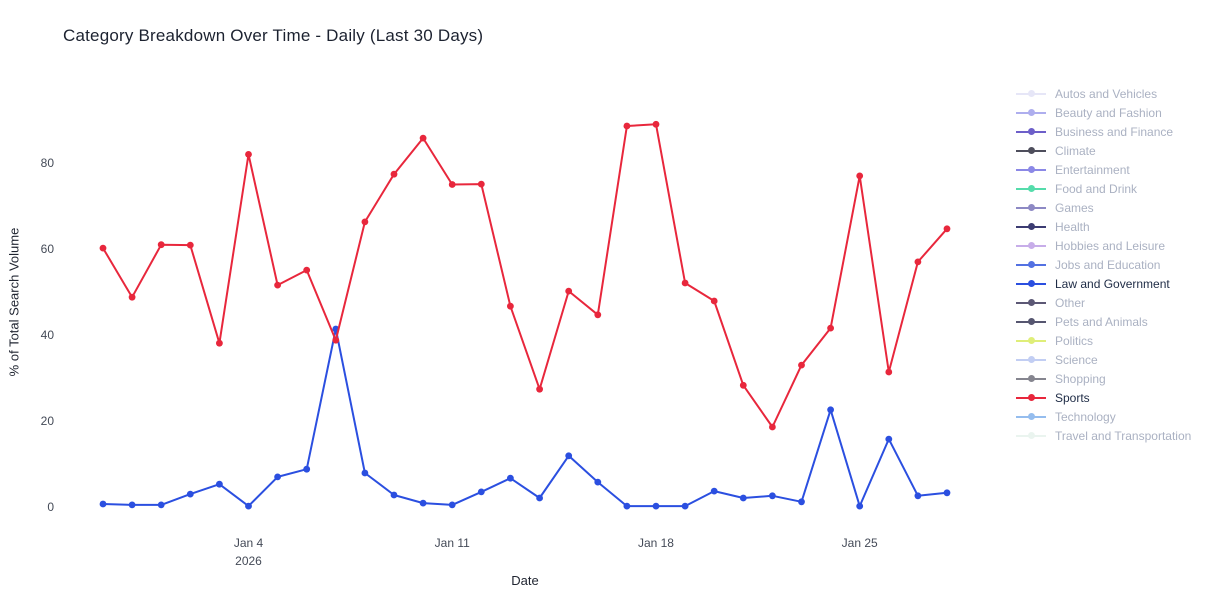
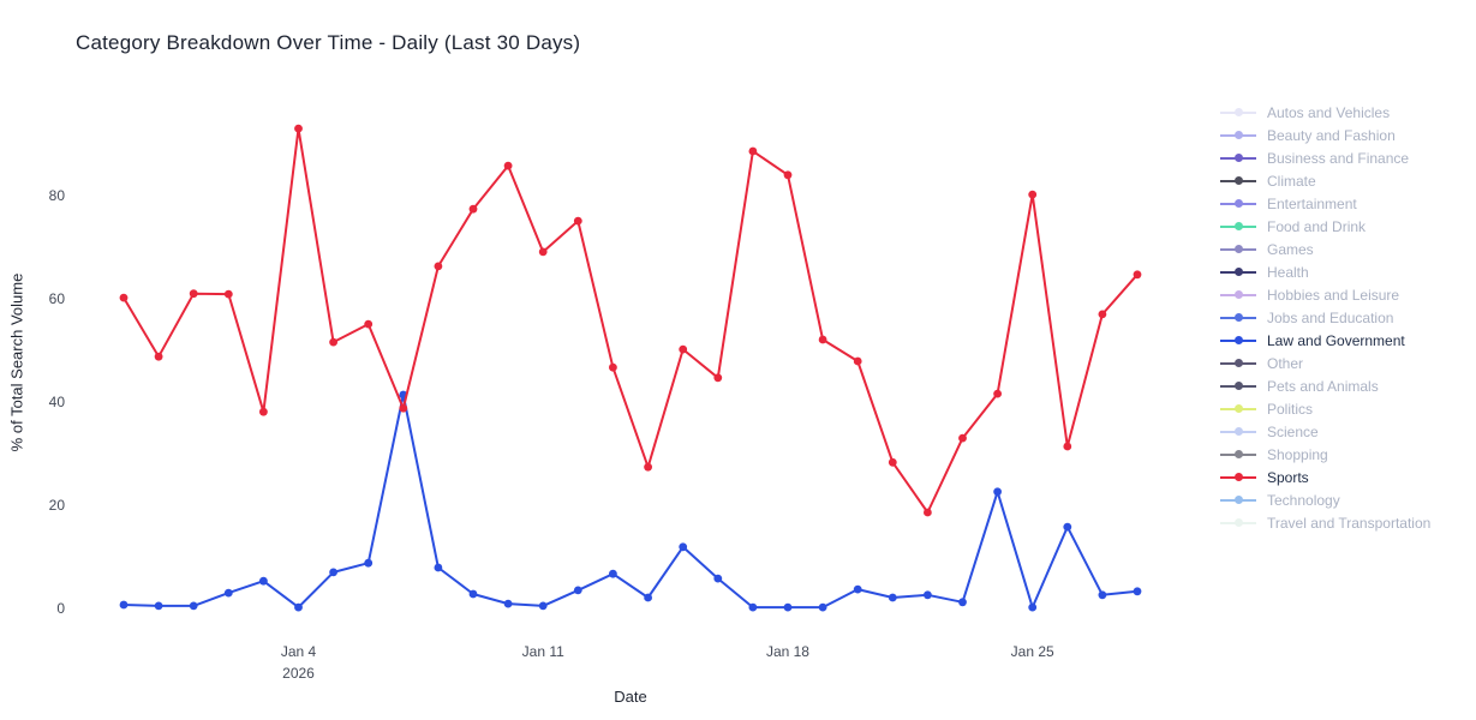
Sports/Jan 4: 82 -> 93
Sports/Jan 11: 75 -> 69
Sports/Jan 18: 89 -> 84
Sports/Jan 25: 77 -> 80
